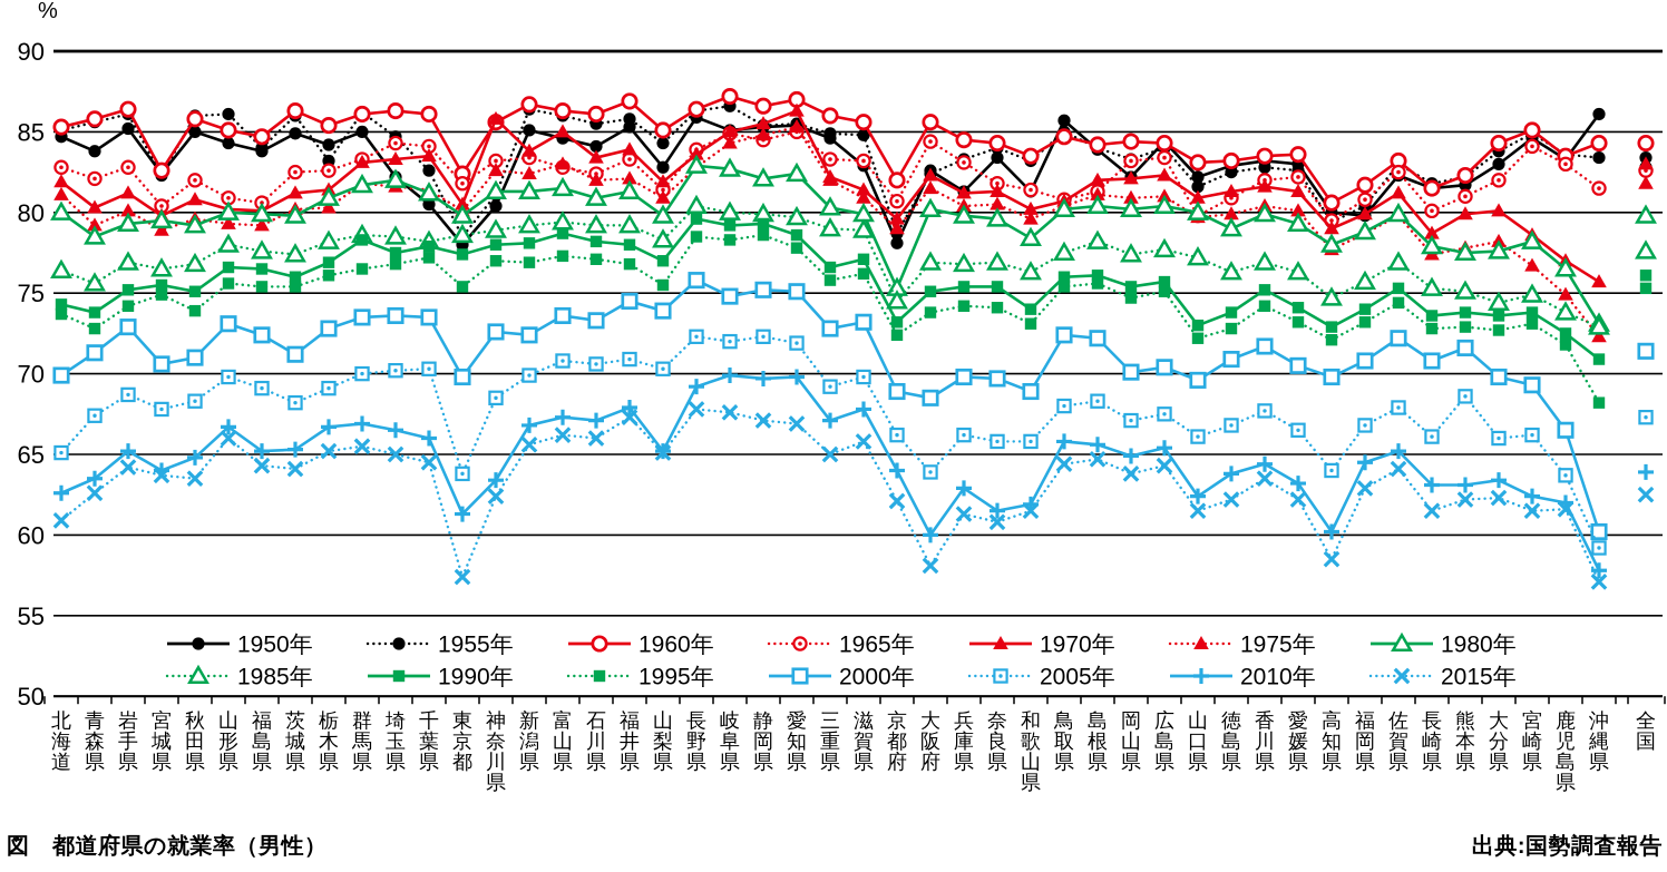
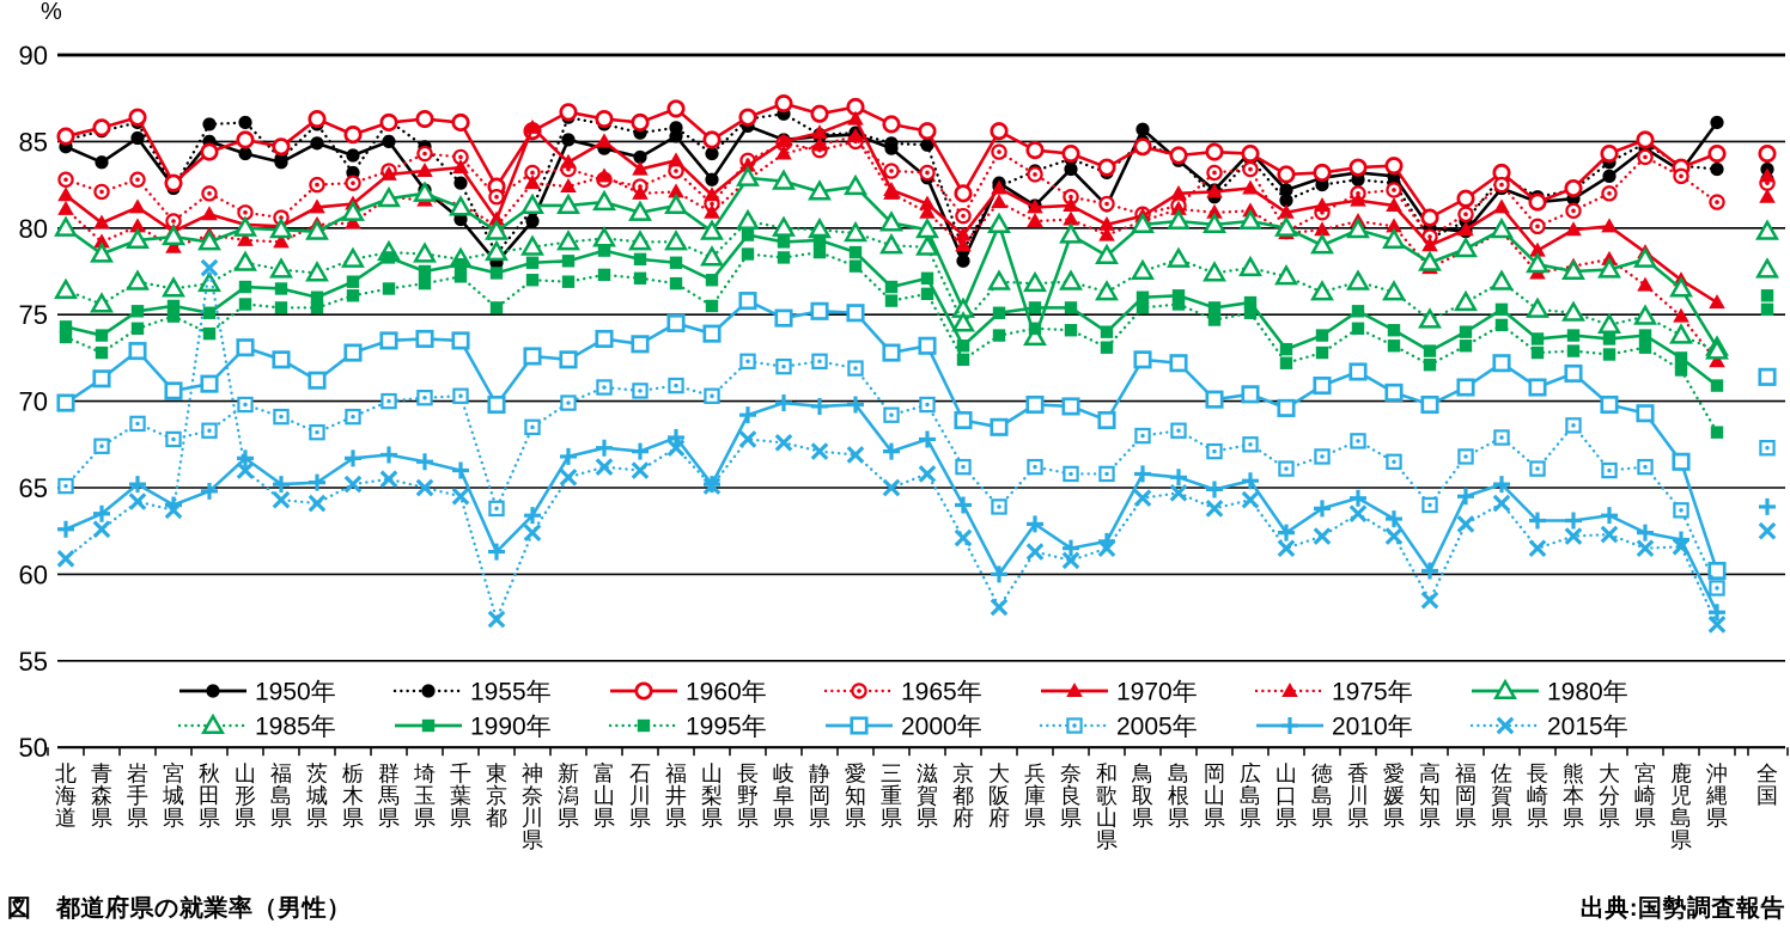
1960年/秋田県: 85.8 -> 84.4
2015年/秋田県: 63.5 -> 77.7
1980年/兵庫県: 79.8 -> 73.7
1955年/岡山県: 83.3 -> 81.8
